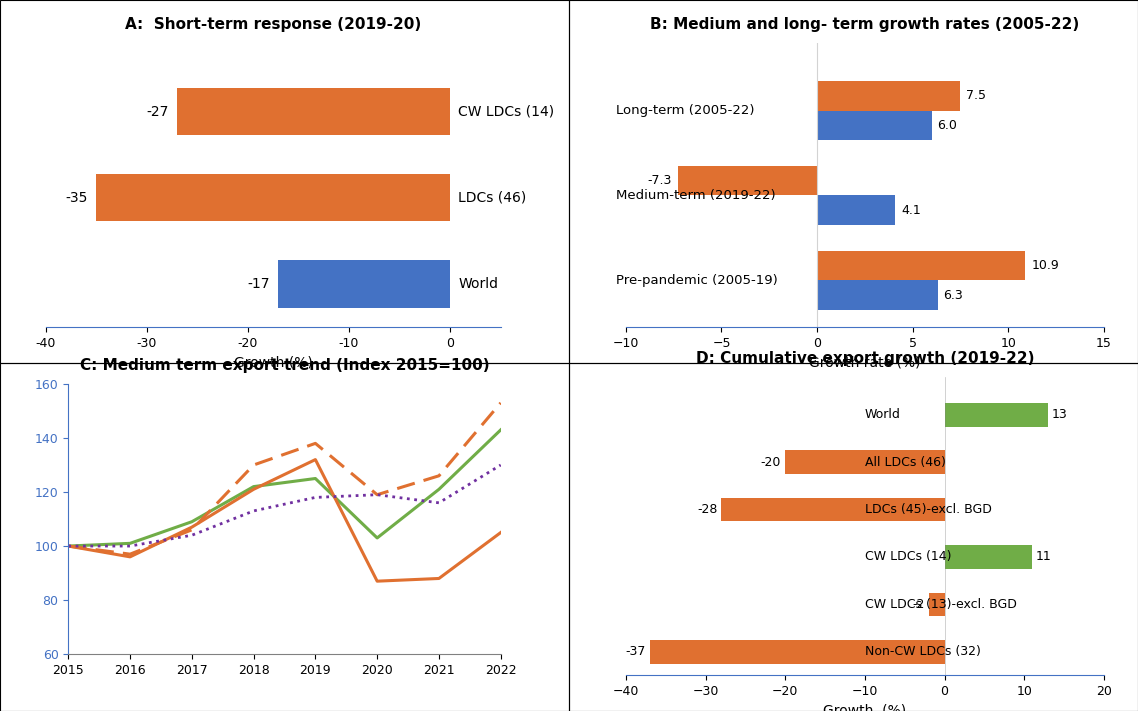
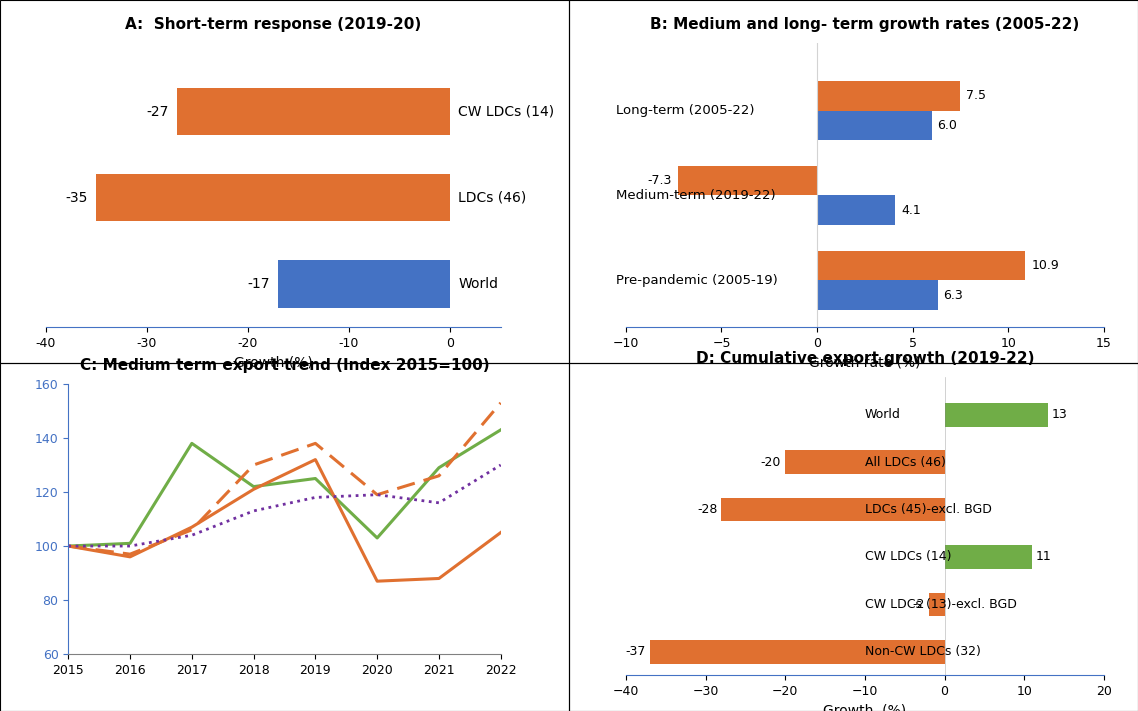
C: Medium term export trend (Index 2015=100)/World/2017: 109 -> 138
C: Medium term export trend (Index 2015=100)/World/2021: 121 -> 129
